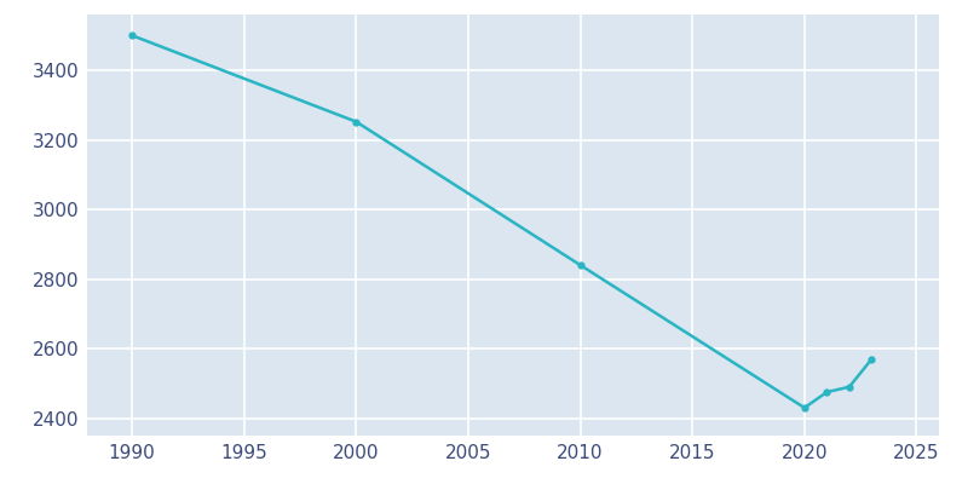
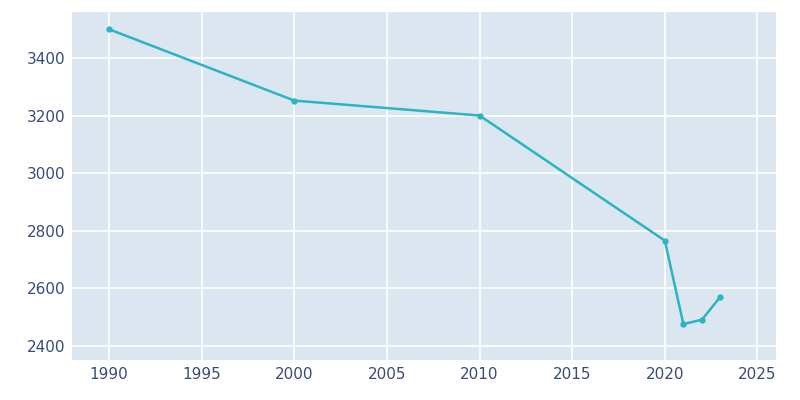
2010: 2840 -> 3200
2020: 2430 -> 2765
